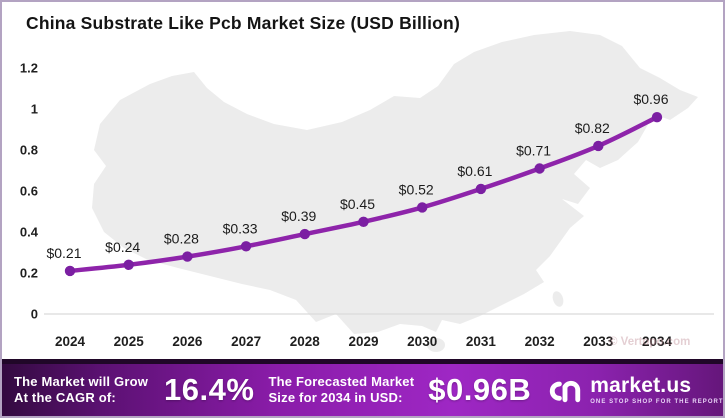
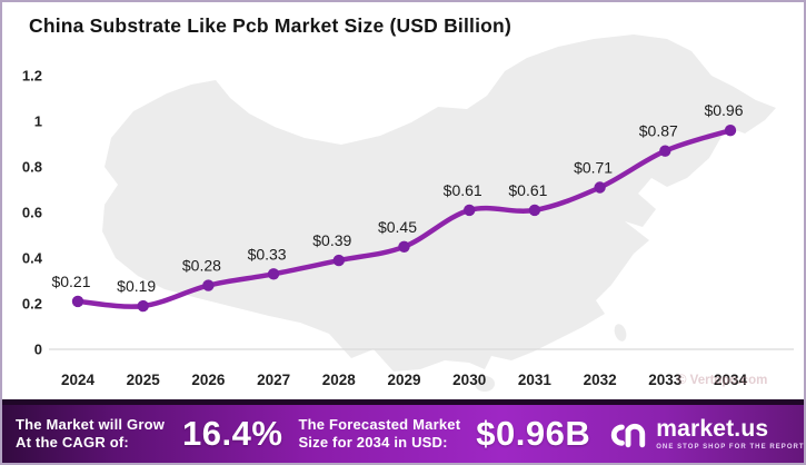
2025: $0.24 -> $0.19
2030: $0.52 -> $0.61
2033: $0.82 -> $0.87
